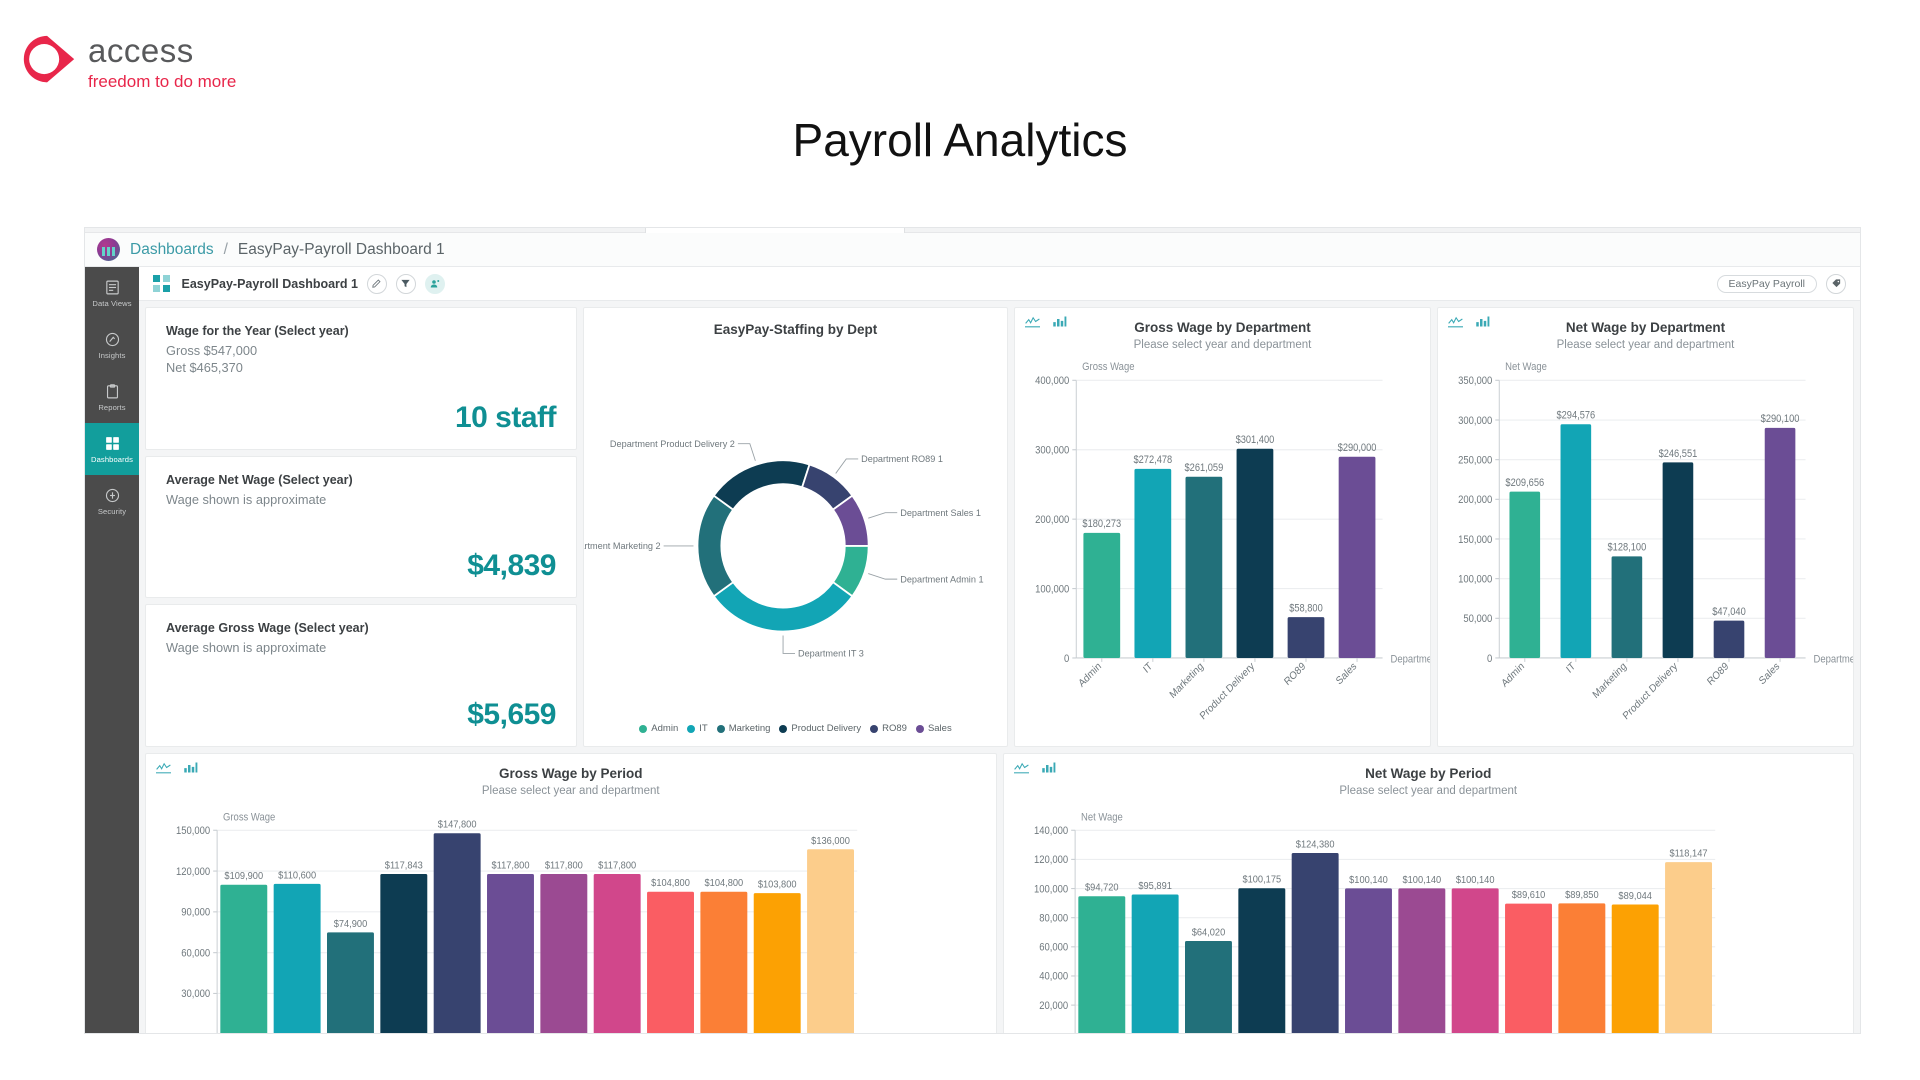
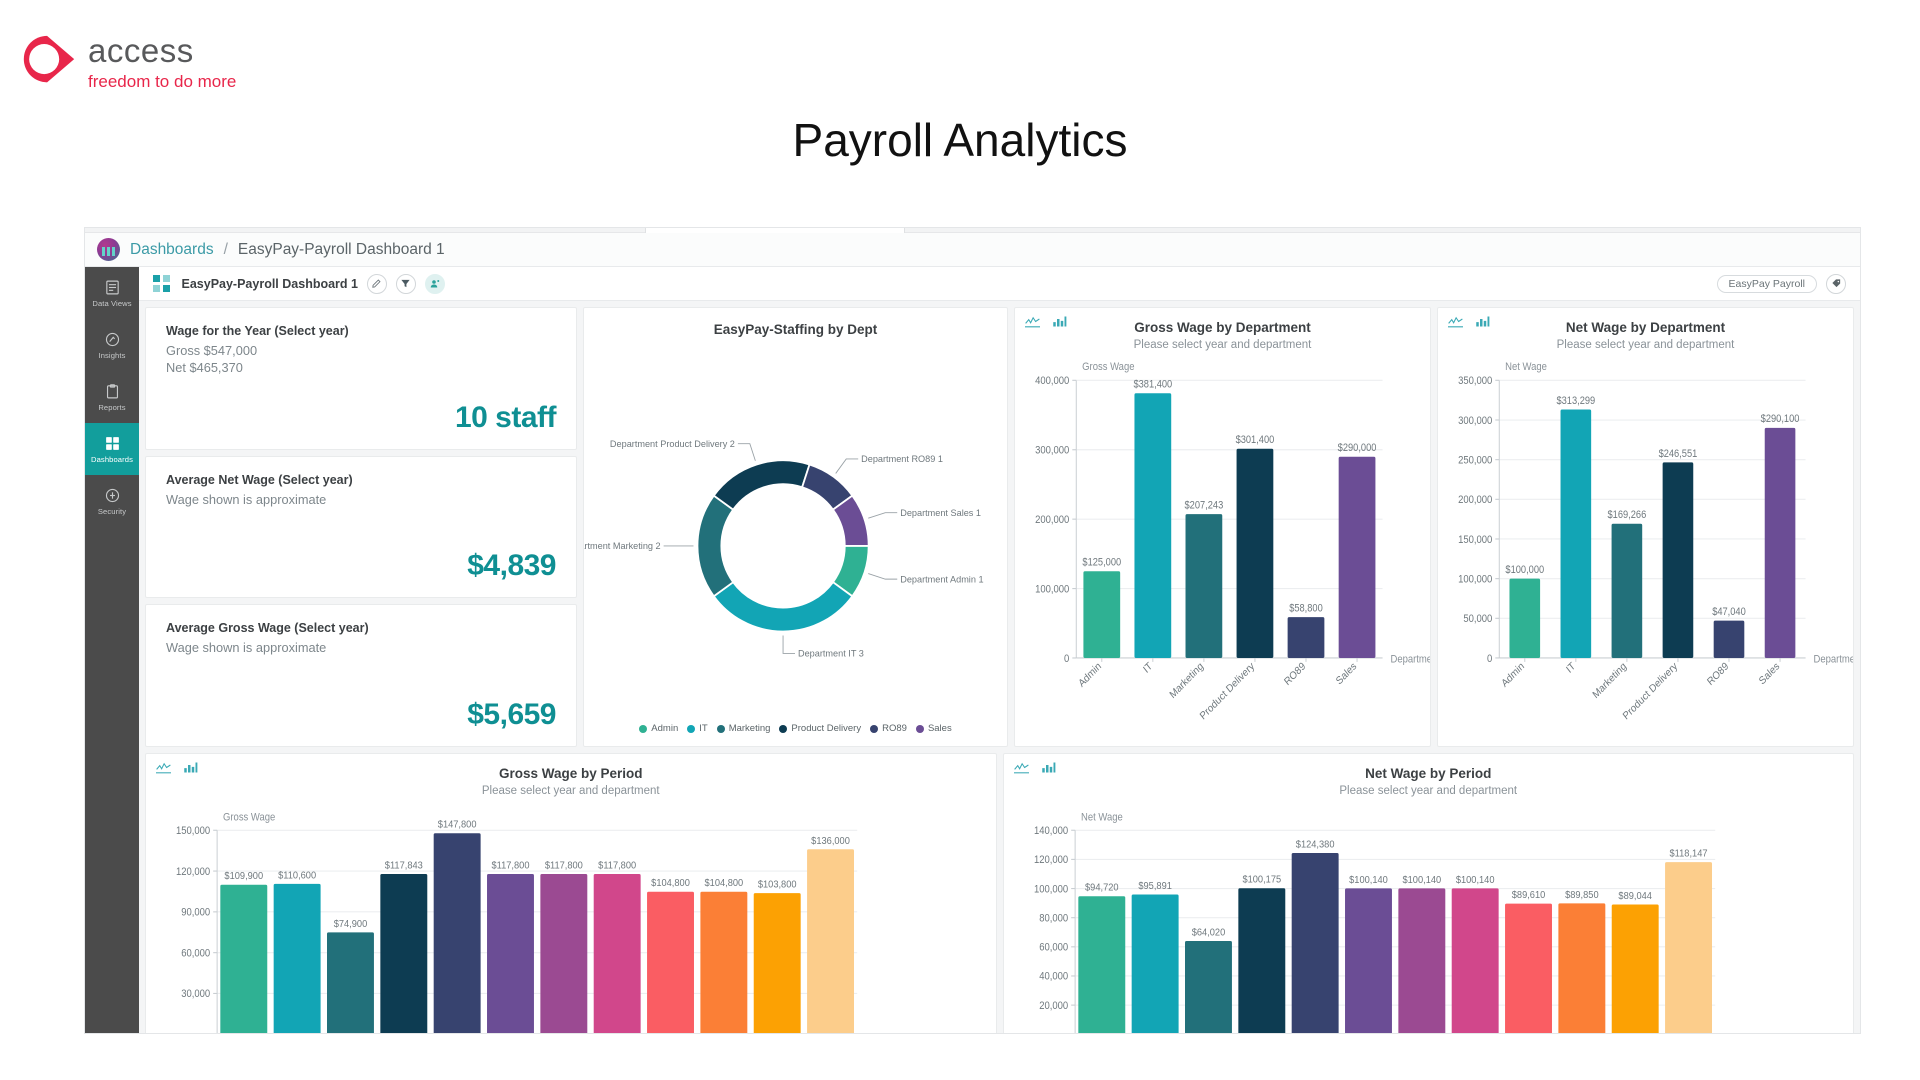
Gross Wage by Department/Admin: $180,273 -> $125,000
Gross Wage by Department/IT: $272,478 -> $381,400
Gross Wage by Department/Marketing: $261,059 -> $207,243
Net Wage by Department/Admin: $209,656 -> $100,000
Net Wage by Department/IT: $294,576 -> $313,299
Net Wage by Department/Marketing: $128,100 -> $169,266
